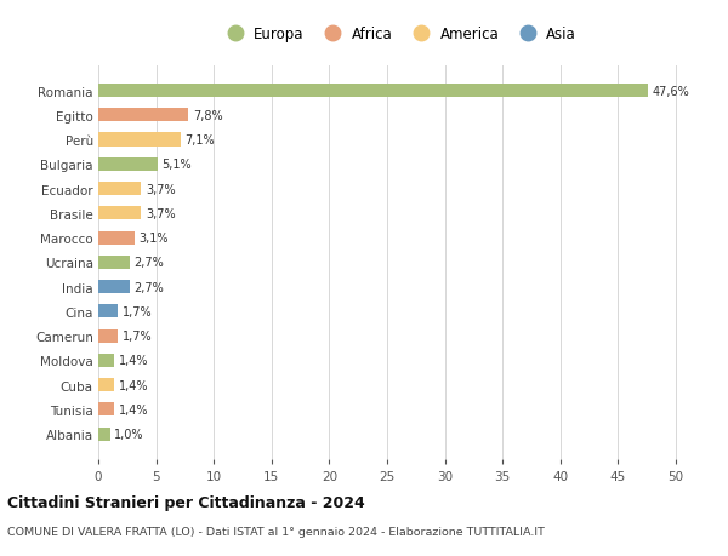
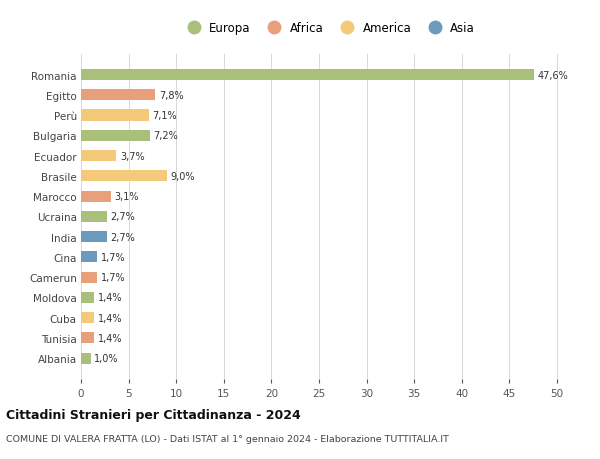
Bulgaria: 5,1% -> 7,2%
Brasile: 3,7% -> 9,0%
